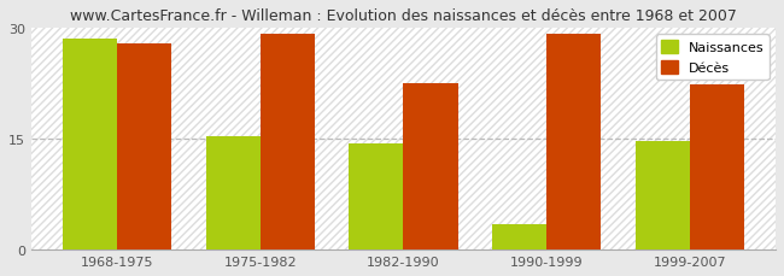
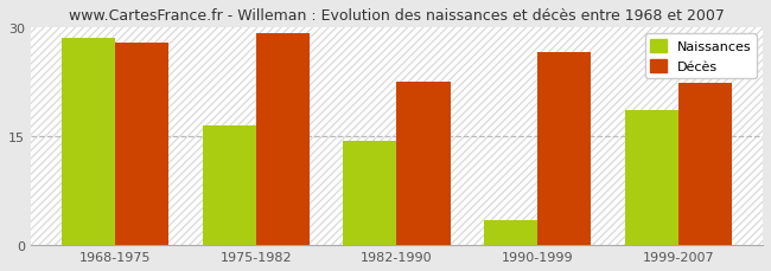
Naissances/1975-1982: 15.4 -> 16.4
Décès/1990-1999: 29.2 -> 26.6
Naissances/1999-2007: 14.7 -> 18.6
